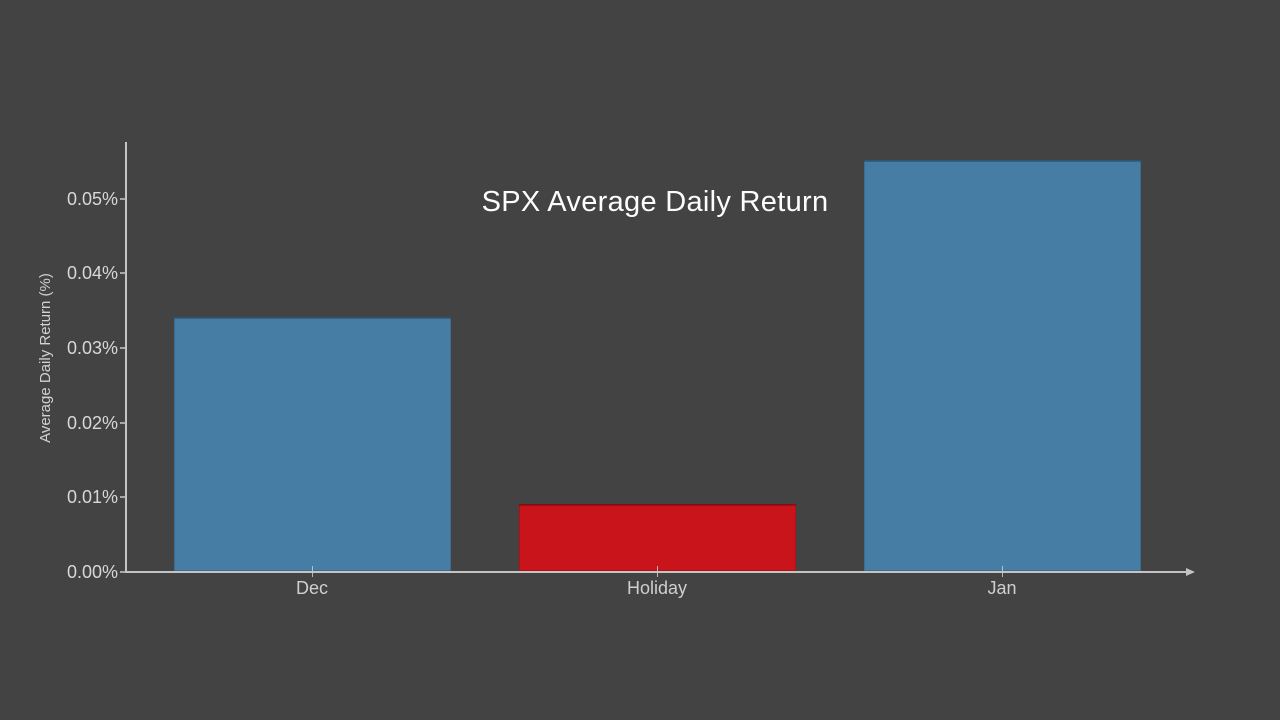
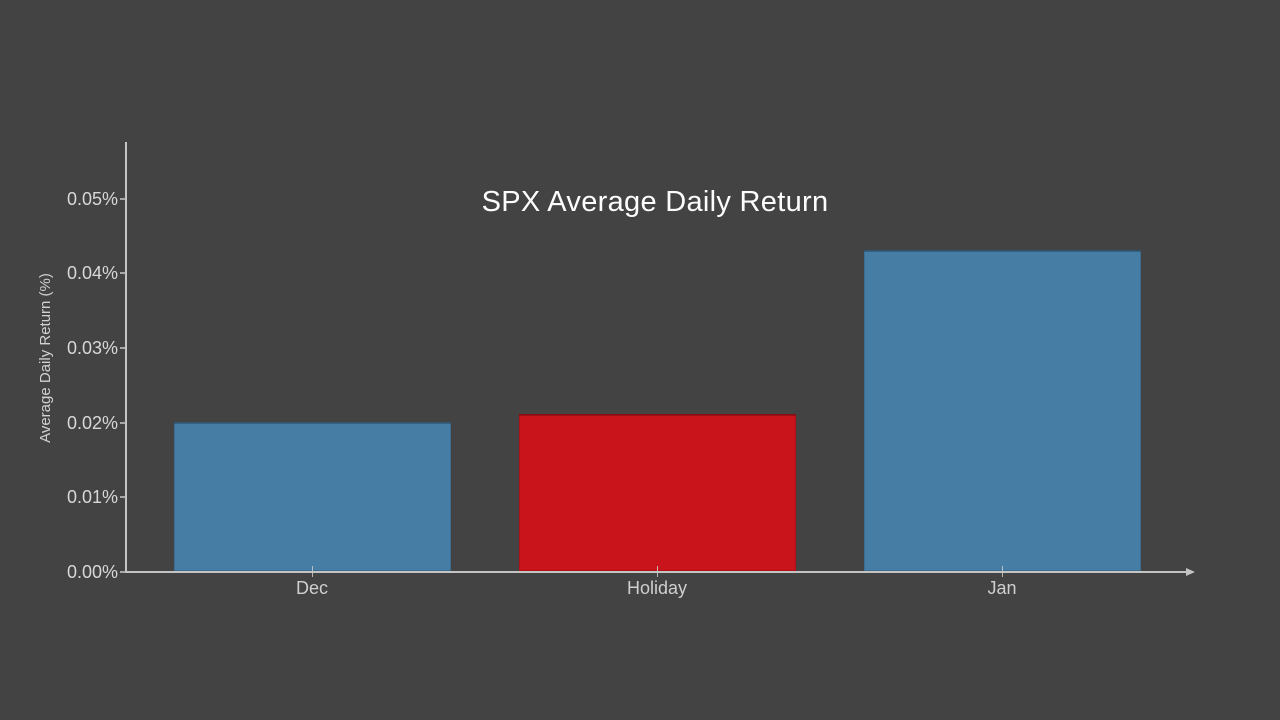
Dec: 0.034% -> 0.020%
Holiday: 0.009% -> 0.021%
Jan: 0.055% -> 0.043%
